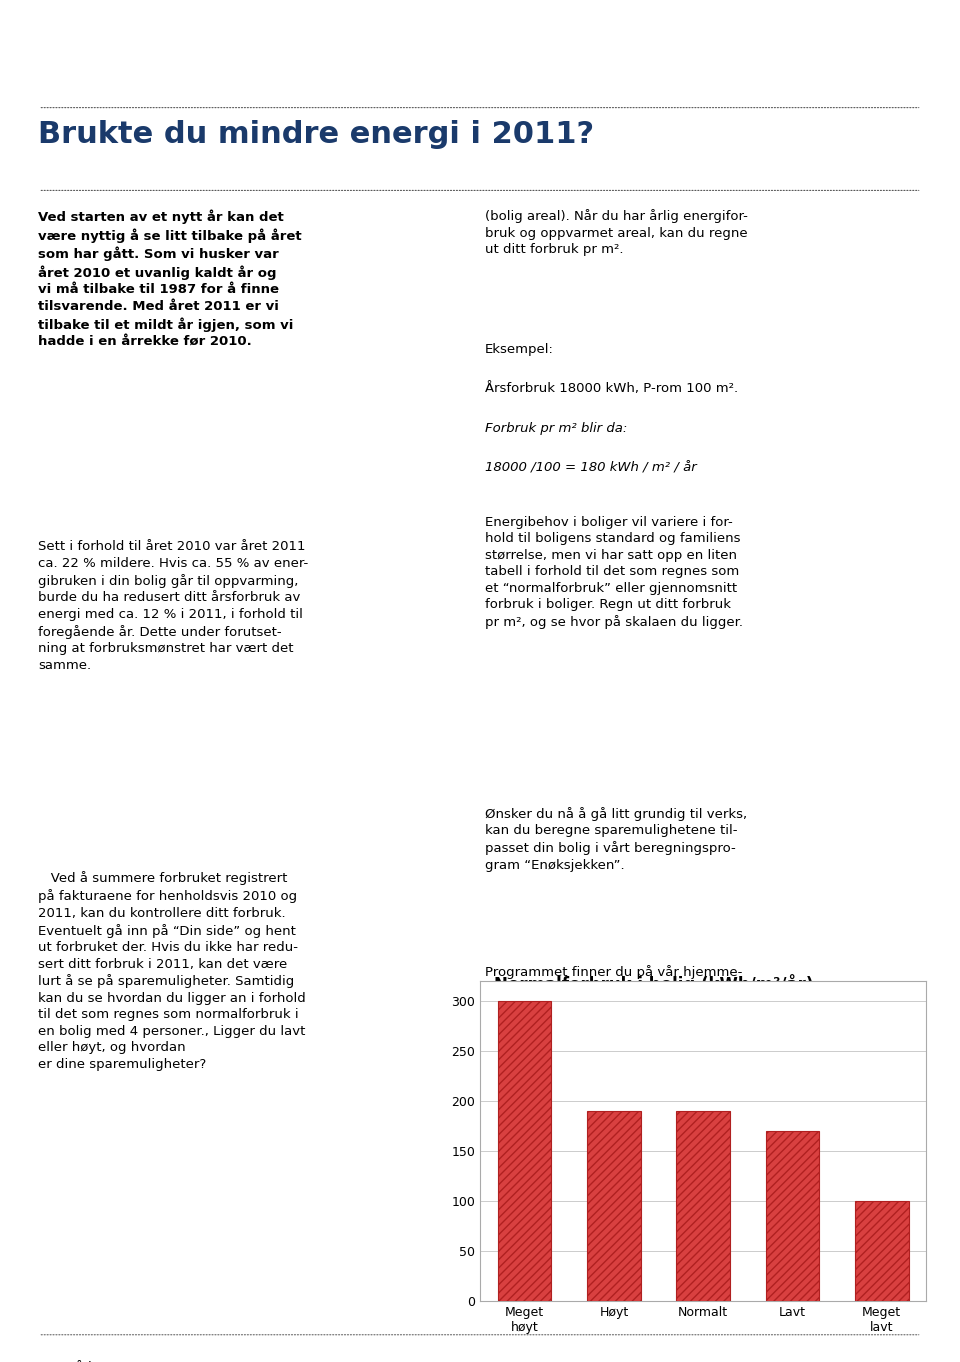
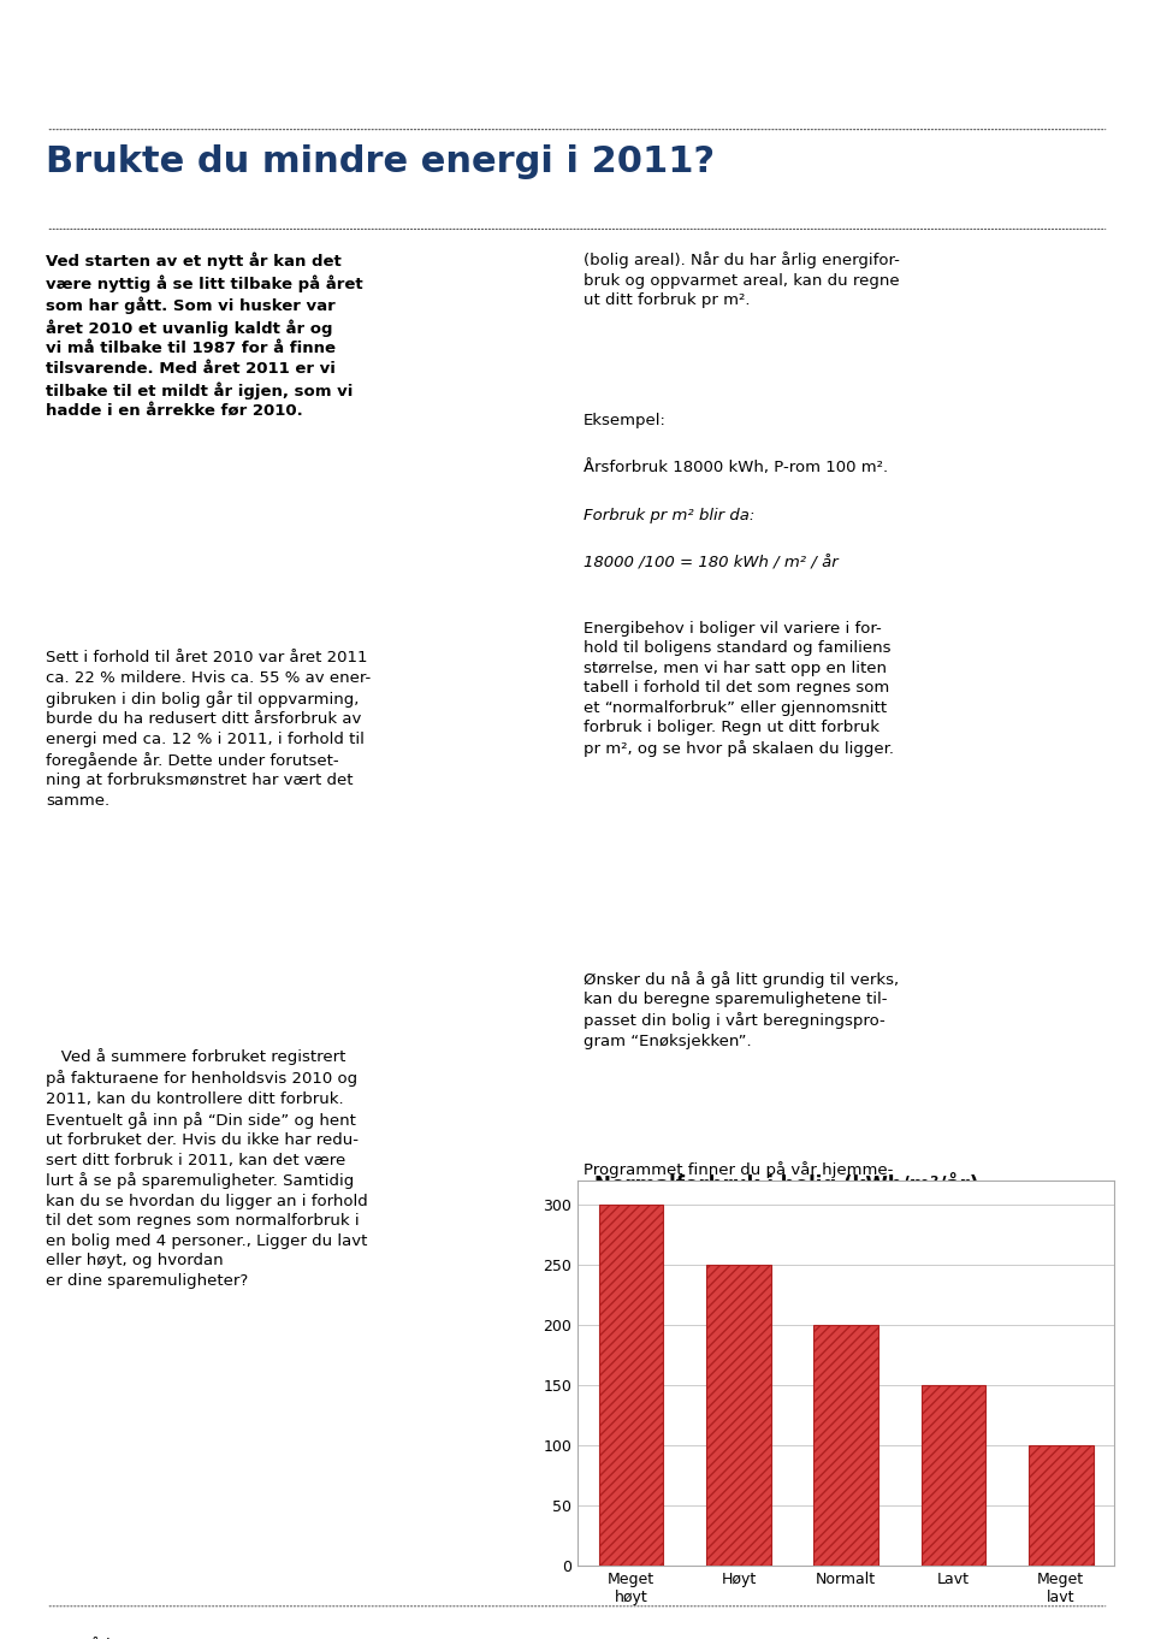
Høyt: 190 -> 250
Normalt: 190 -> 200
Lavt: 170 -> 150
